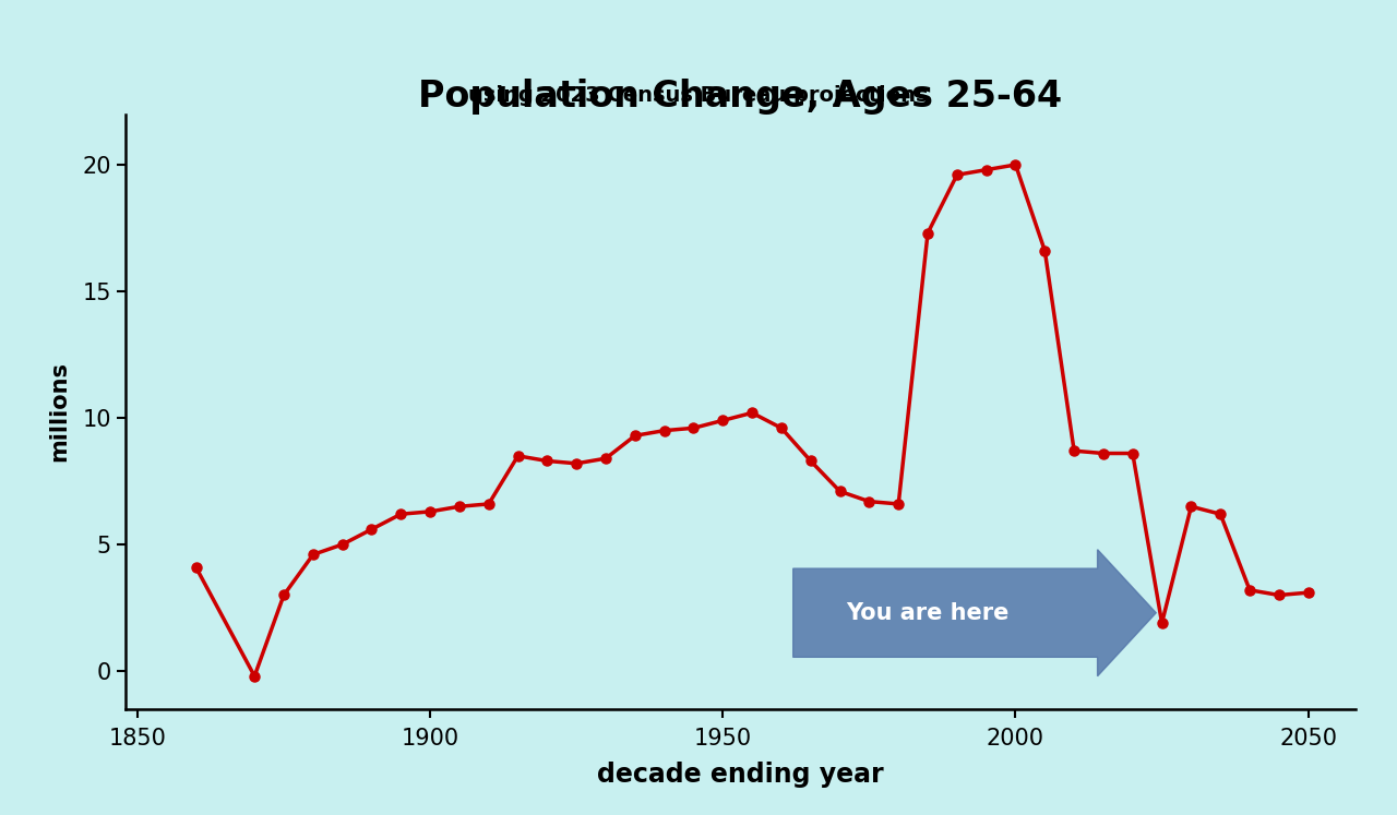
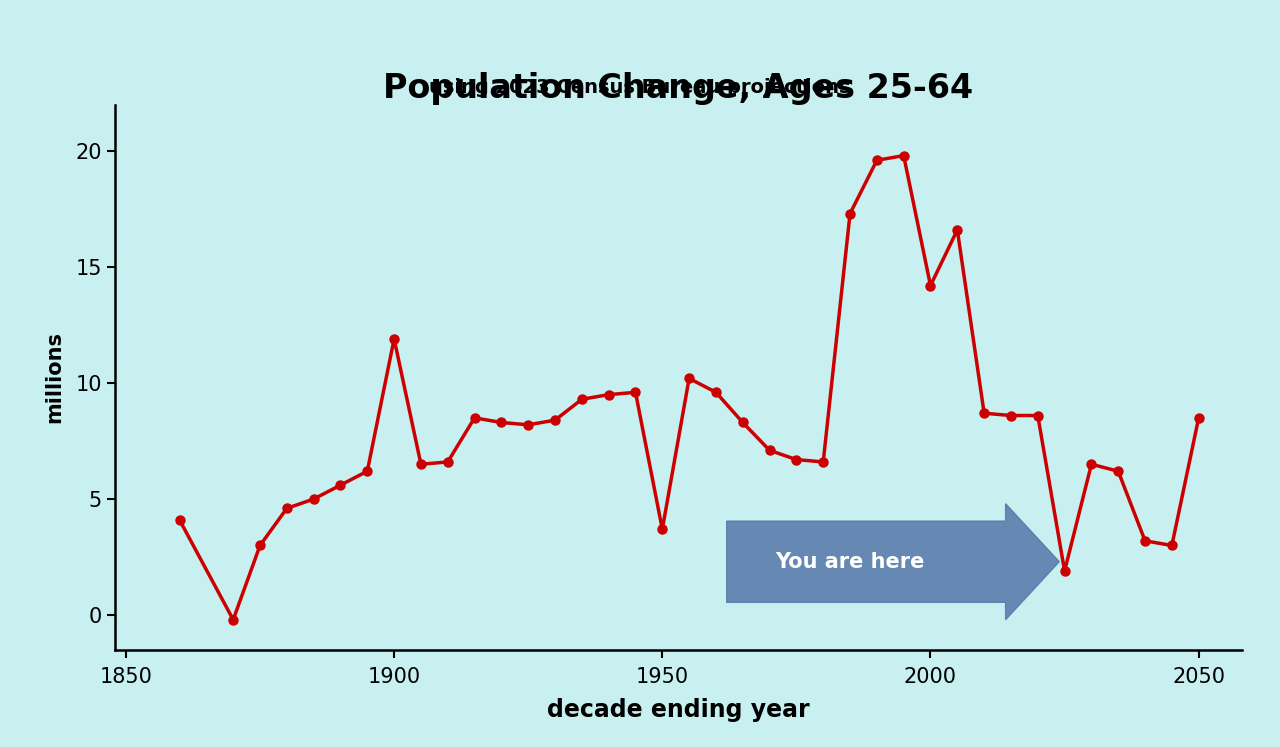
1900: 6.3 -> 11.9
1950: 9.9 -> 3.7
2000: 20.0 -> 14.2
2050: 3.1 -> 8.5
